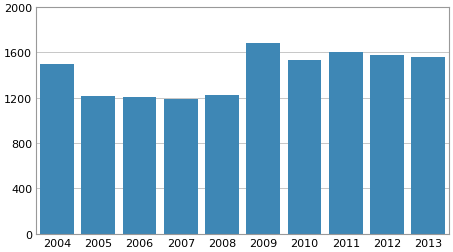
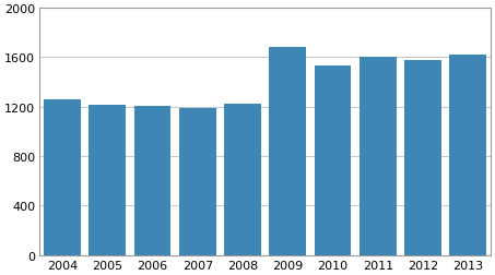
2004: 1500 -> 1260
2013: 1560 -> 1620
